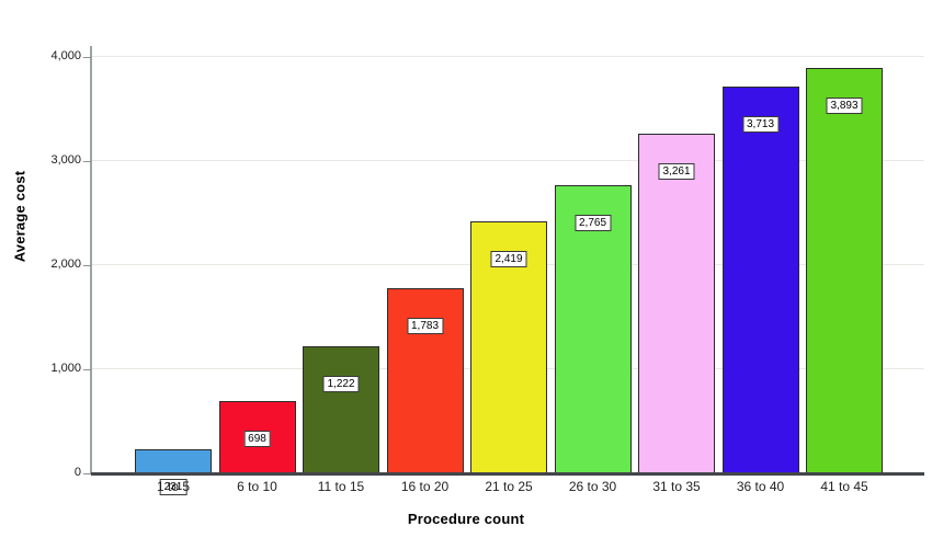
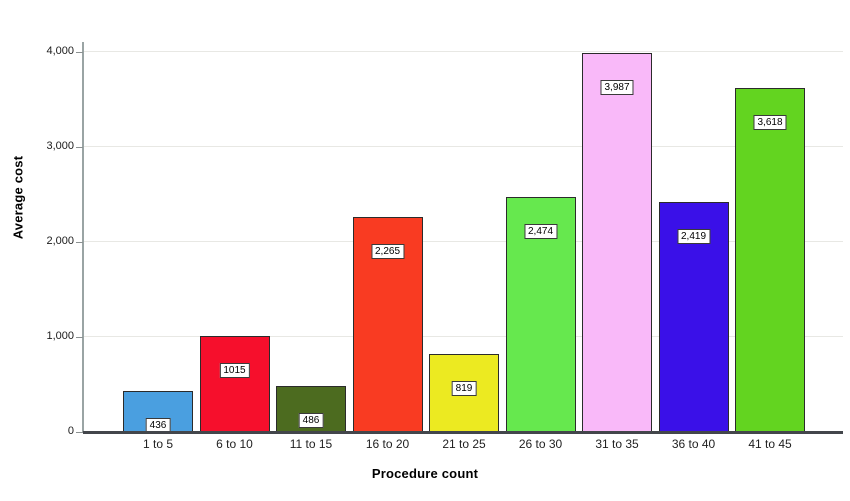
1 to 5: 231 -> 436
6 to 10: 698 -> 1015
11 to 15: 1,222 -> 486
16 to 20: 1,783 -> 2,265
21 to 25: 2,419 -> 819
26 to 30: 2,765 -> 2,474
31 to 35: 3,261 -> 3,987
36 to 40: 3,713 -> 2,419
41 to 45: 3,893 -> 3,618
